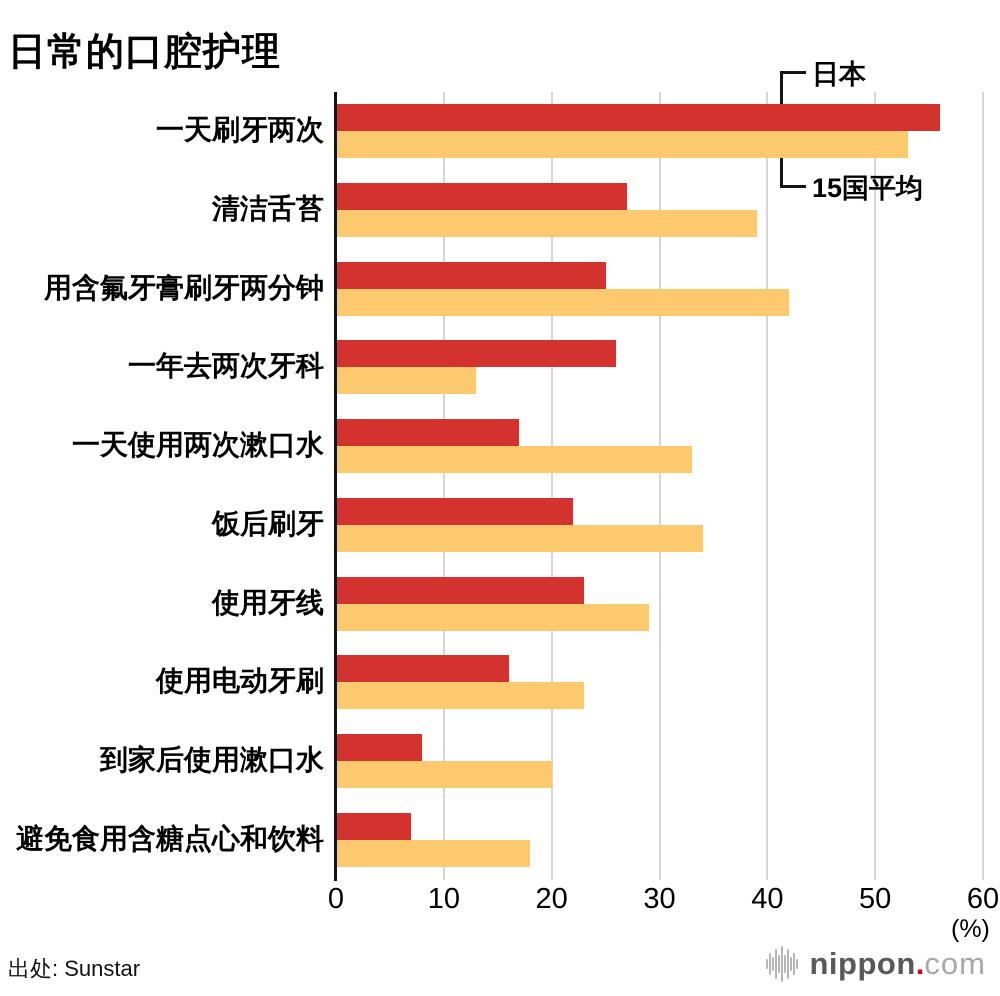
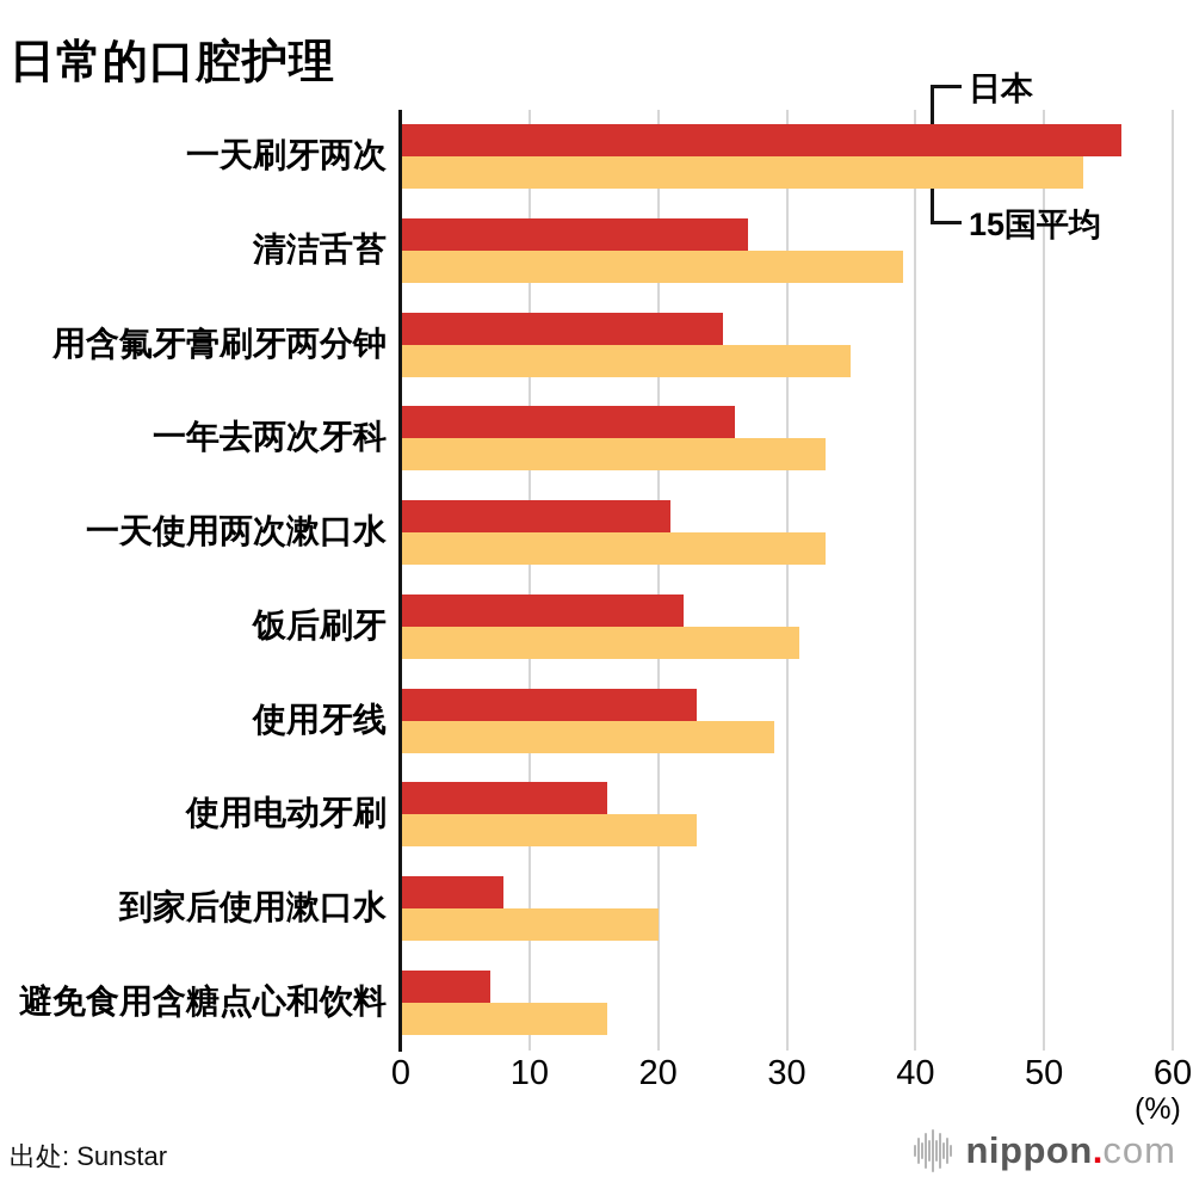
15国平均/用含氟牙膏刷牙两分钟: 42 -> 35
15国平均/一年去两次牙科: 13 -> 33
日本/一天使用两次漱口水: 17 -> 21
15国平均/饭后刷牙: 34 -> 31
15国平均/避免食用含糖点心和饮料: 18 -> 16
